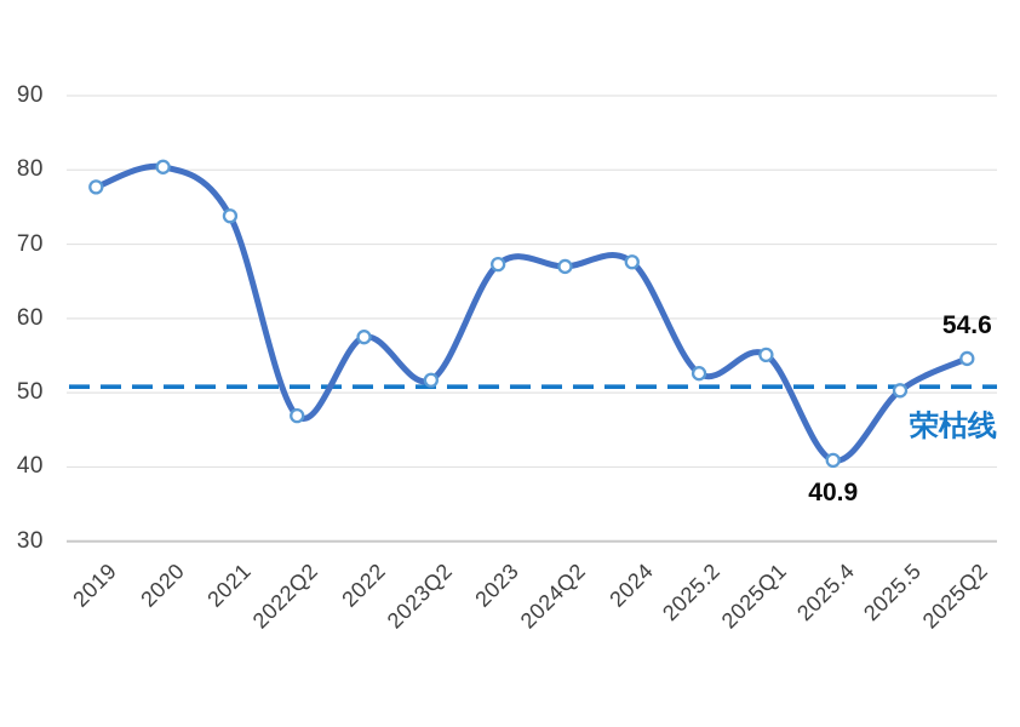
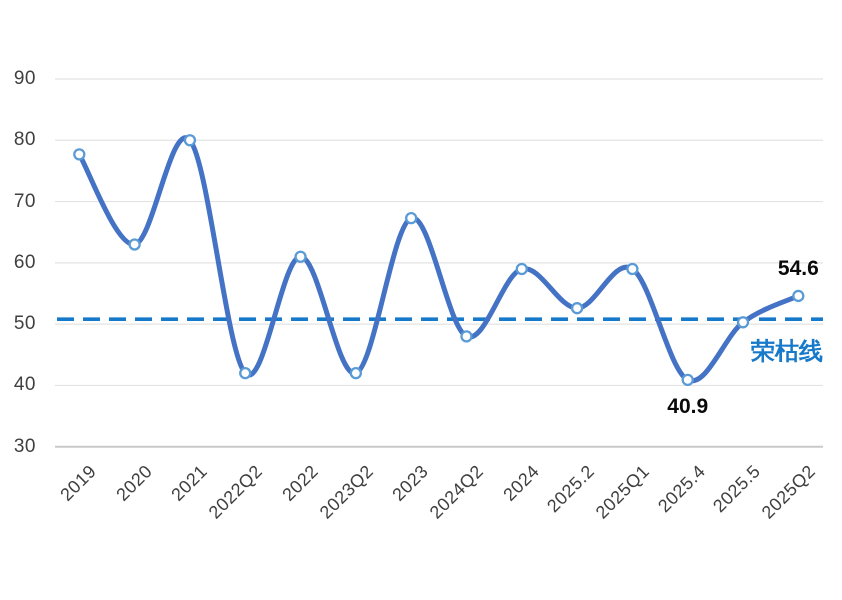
2020: 80 -> 63
2021: 74 -> 80
2022Q2: 47 -> 42
2022: 58 -> 61
2023Q2: 52 -> 42
2024Q2: 67 -> 48
2024: 68 -> 59
2025Q1: 55 -> 59
